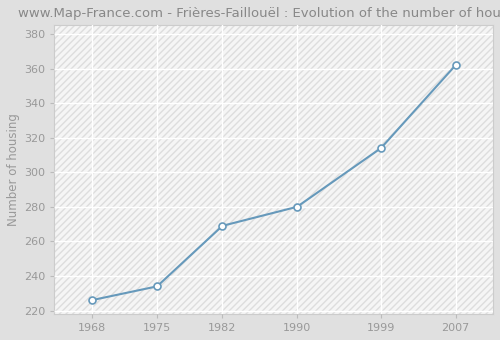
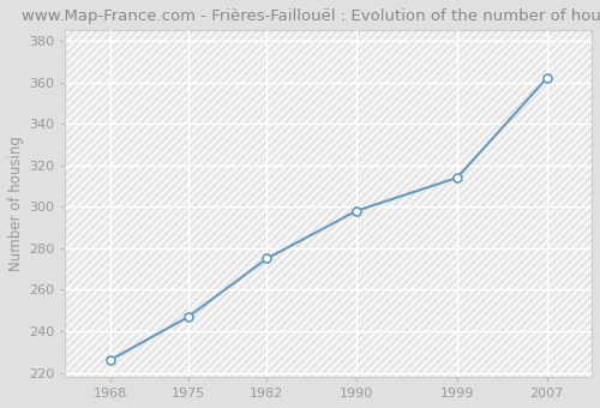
1975: 234 -> 247
1982: 269 -> 275
1990: 280 -> 298
